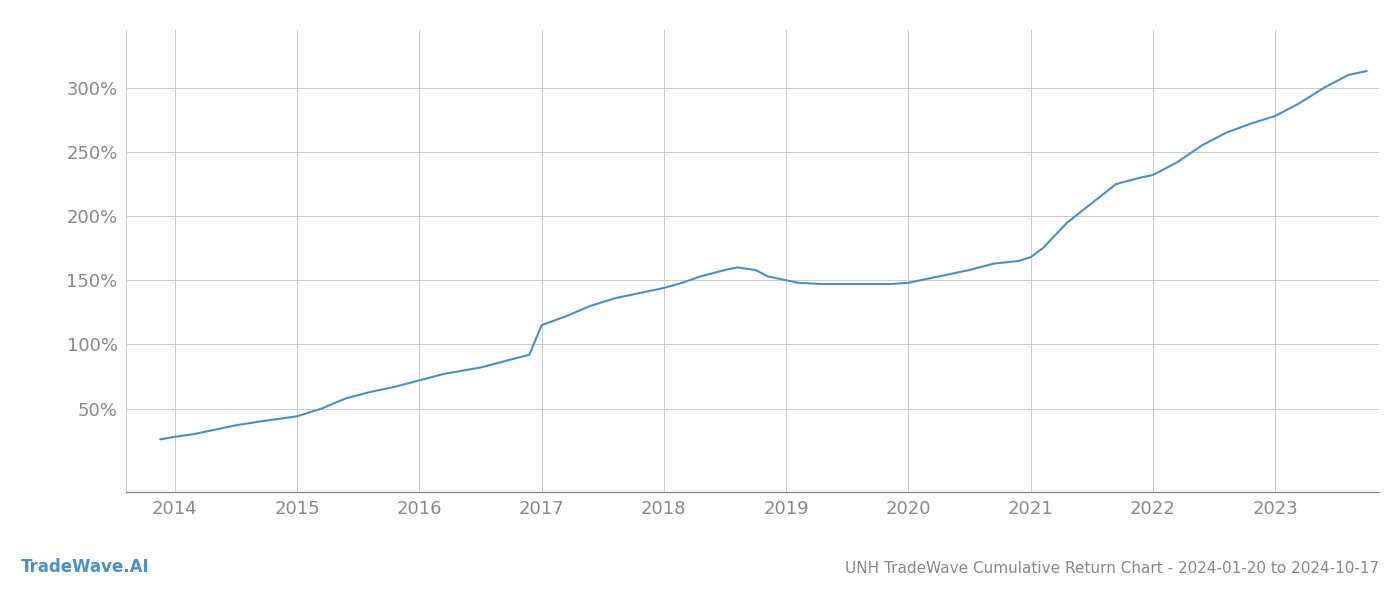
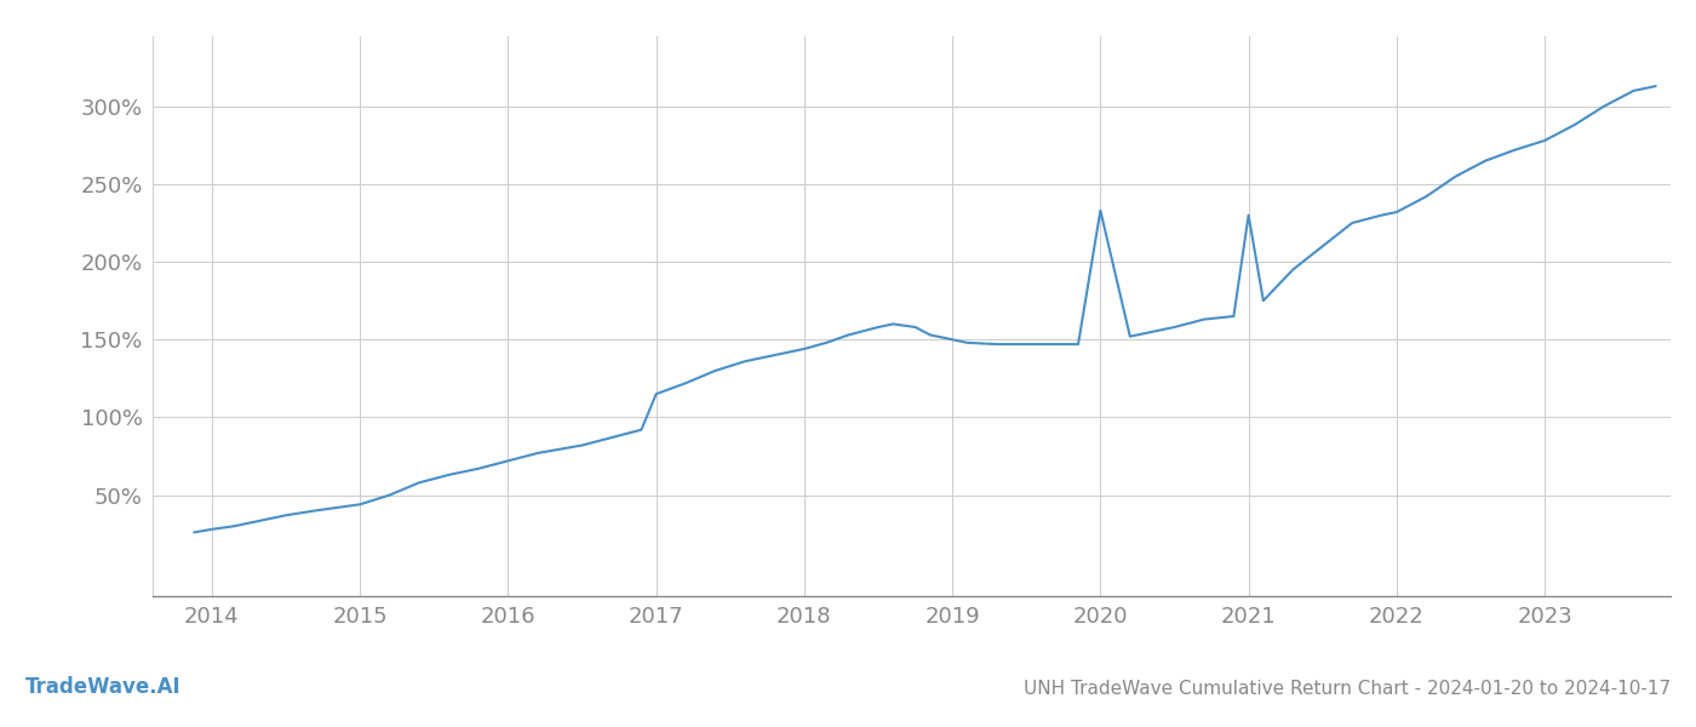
2020: 148% -> 233%
2021: 168% -> 230%
